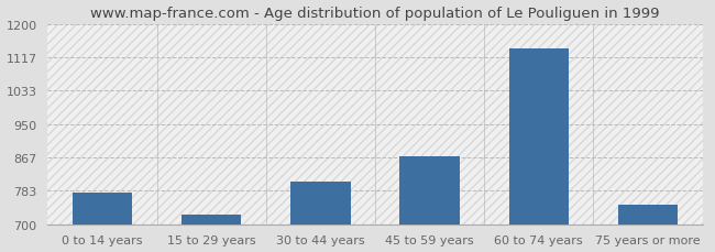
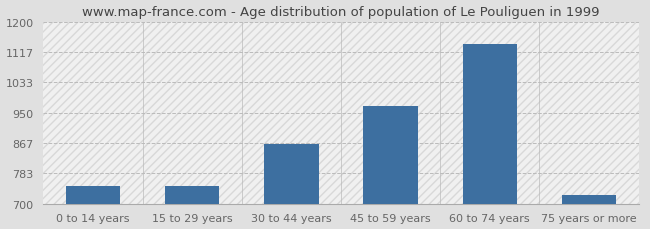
0 to 14 years: 780 -> 748
15 to 29 years: 725 -> 750
30 to 44 years: 805 -> 863
45 to 59 years: 870 -> 968
75 years or more: 750 -> 725
